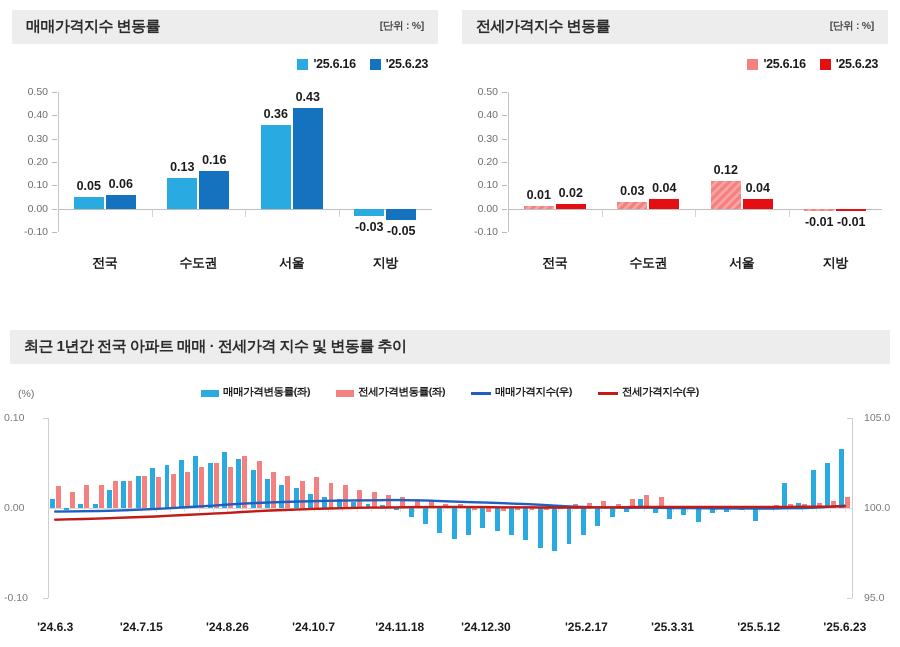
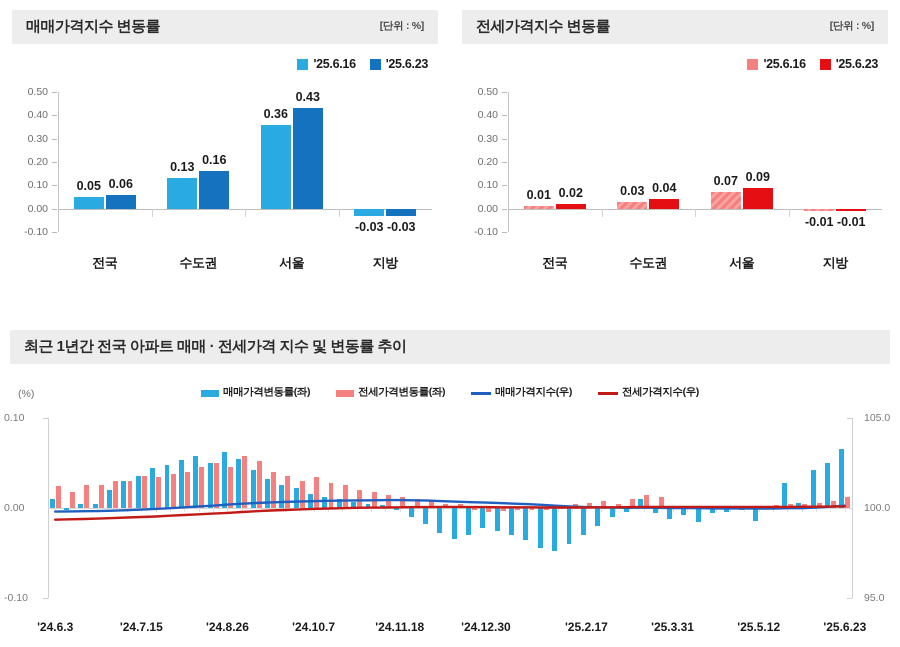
매매가격지수 변동률/'25.6.23/지방: -0.05 -> -0.03
전세가격지수 변동률/'25.6.16/서울: 0.12 -> 0.07
전세가격지수 변동률/'25.6.23/서울: 0.04 -> 0.09
